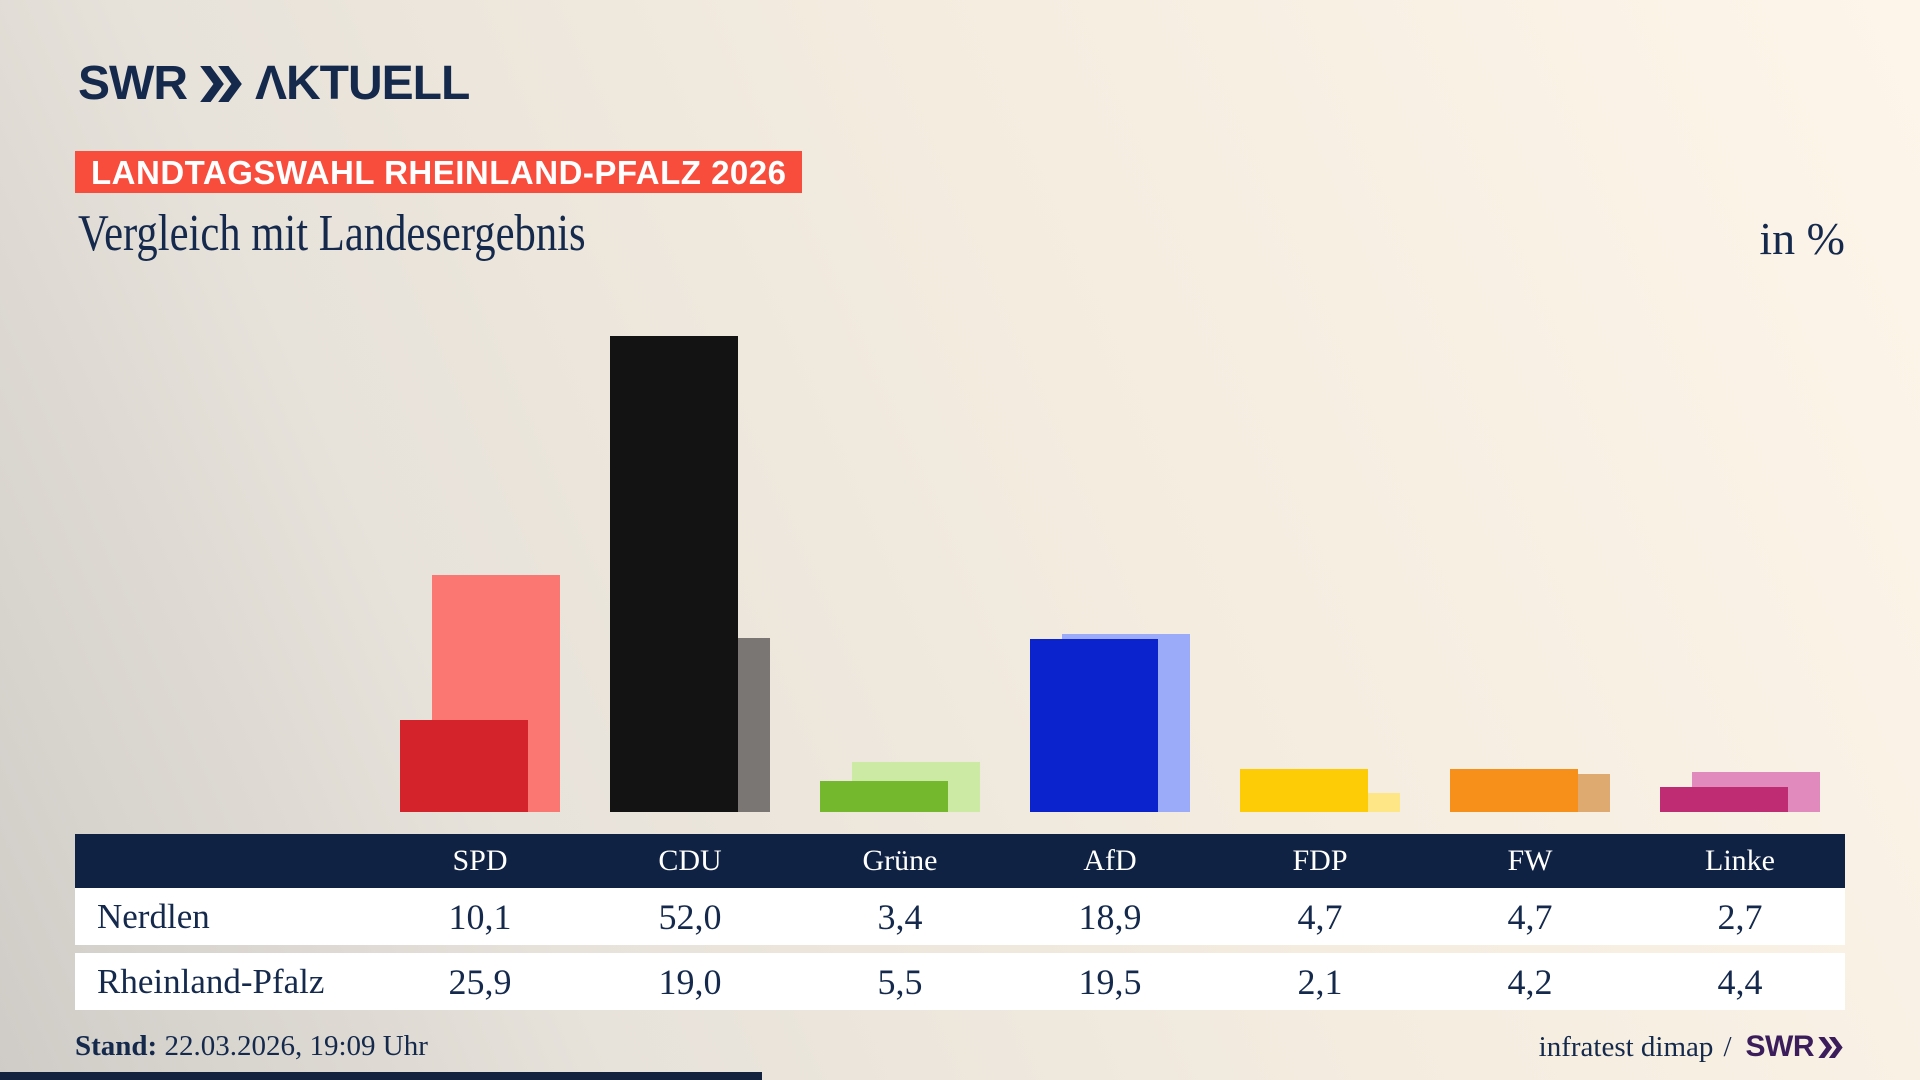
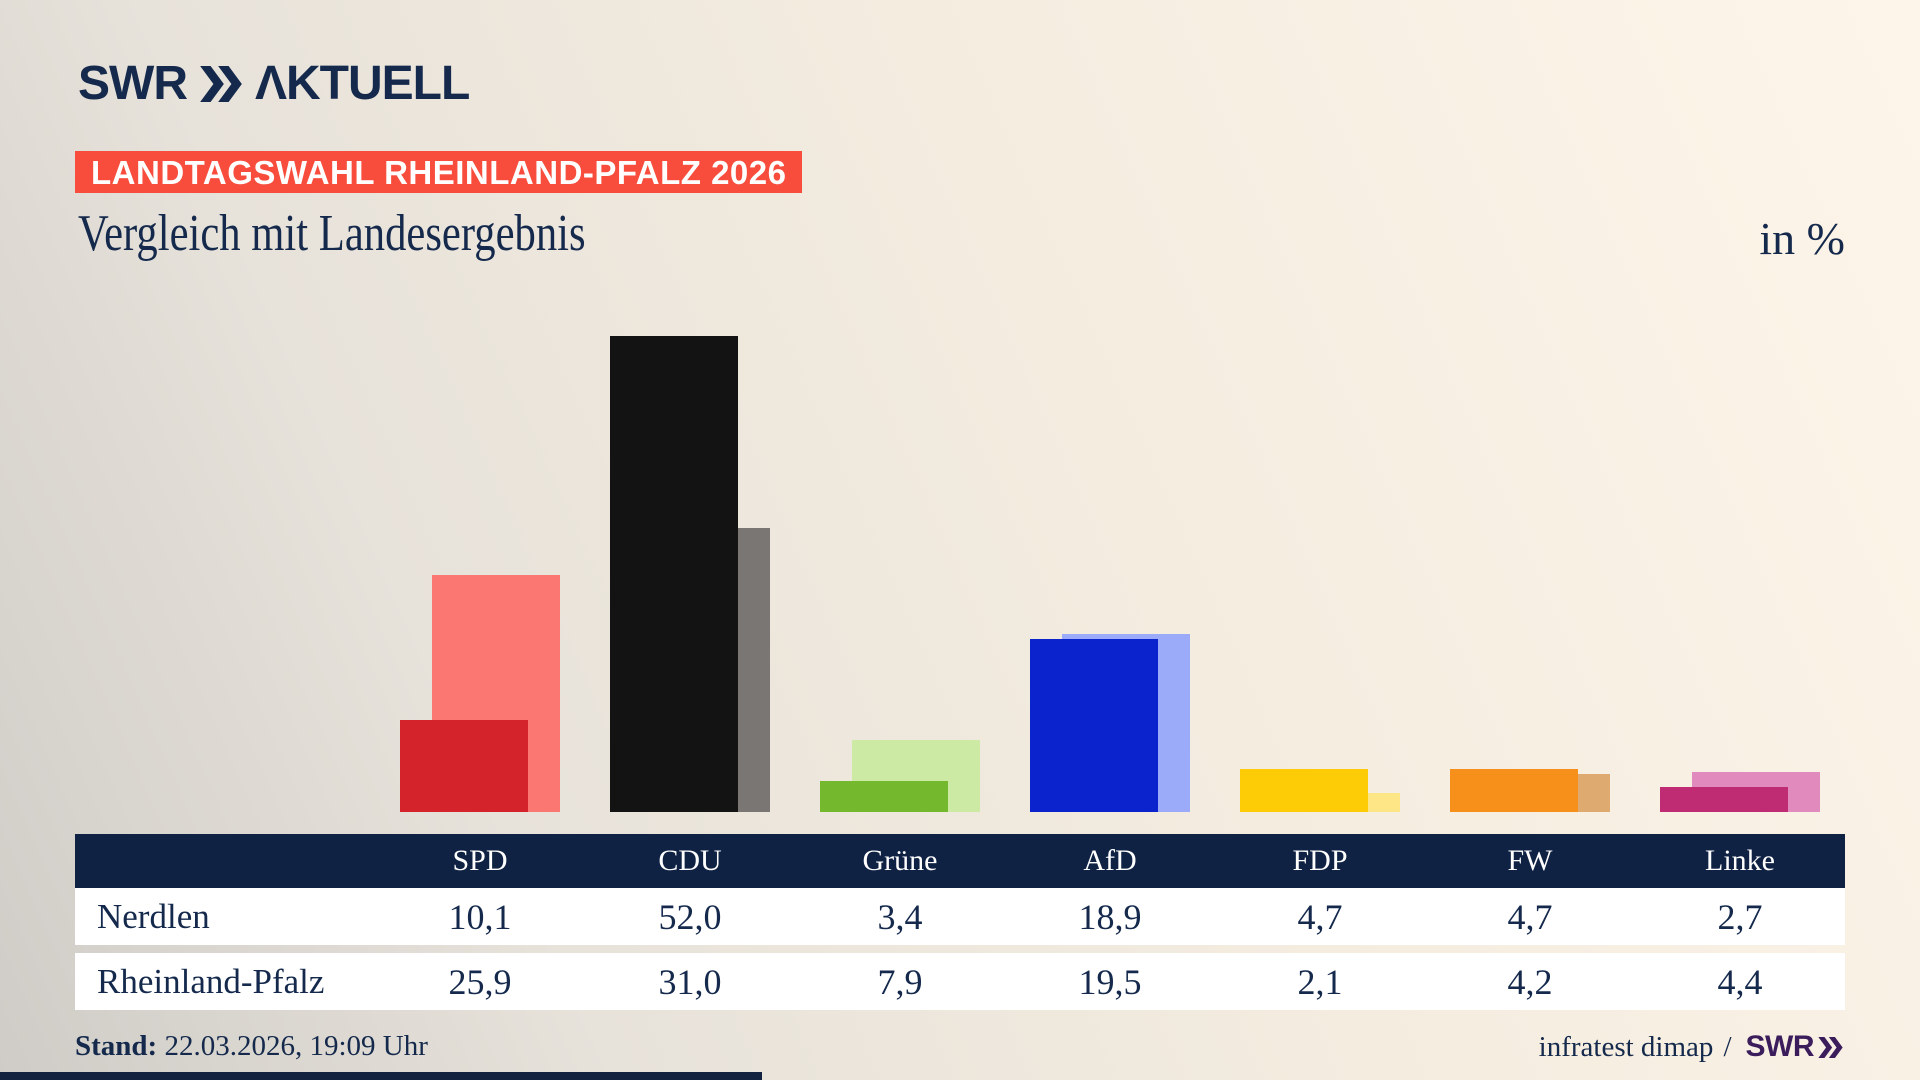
Rheinland-Pfalz/CDU: 19,0 -> 31,0
Rheinland-Pfalz/Grüne: 5,5 -> 7,9
